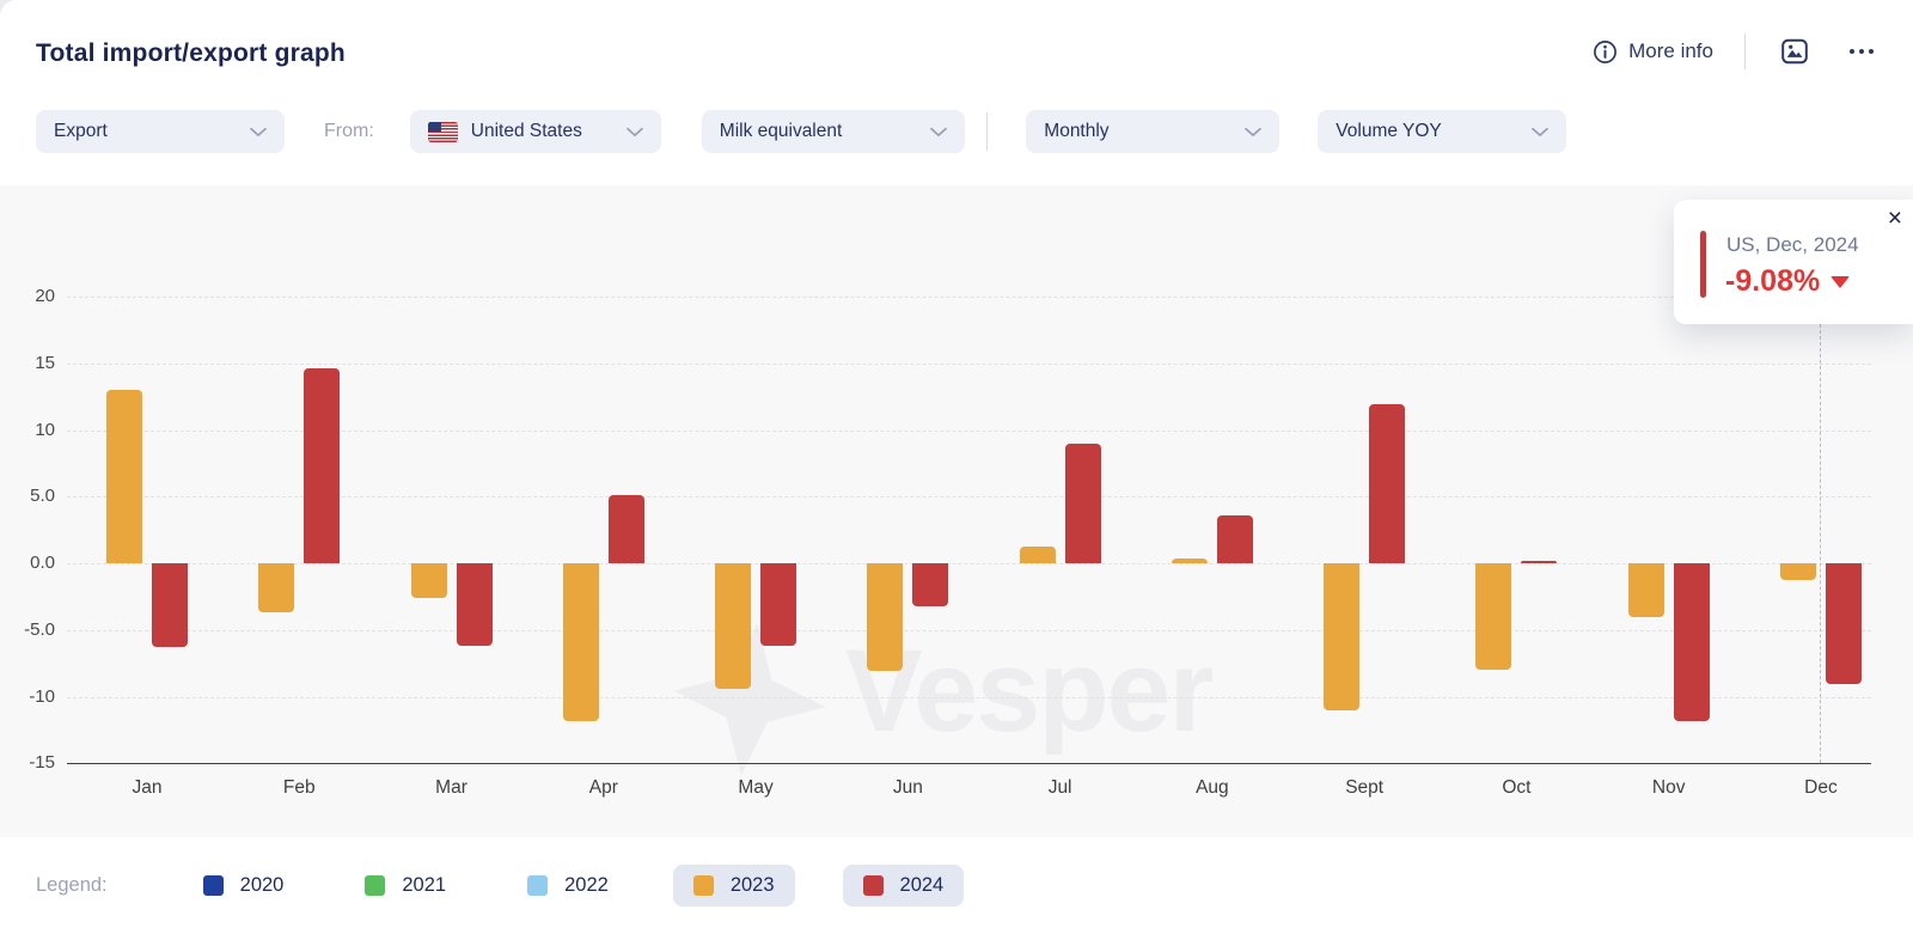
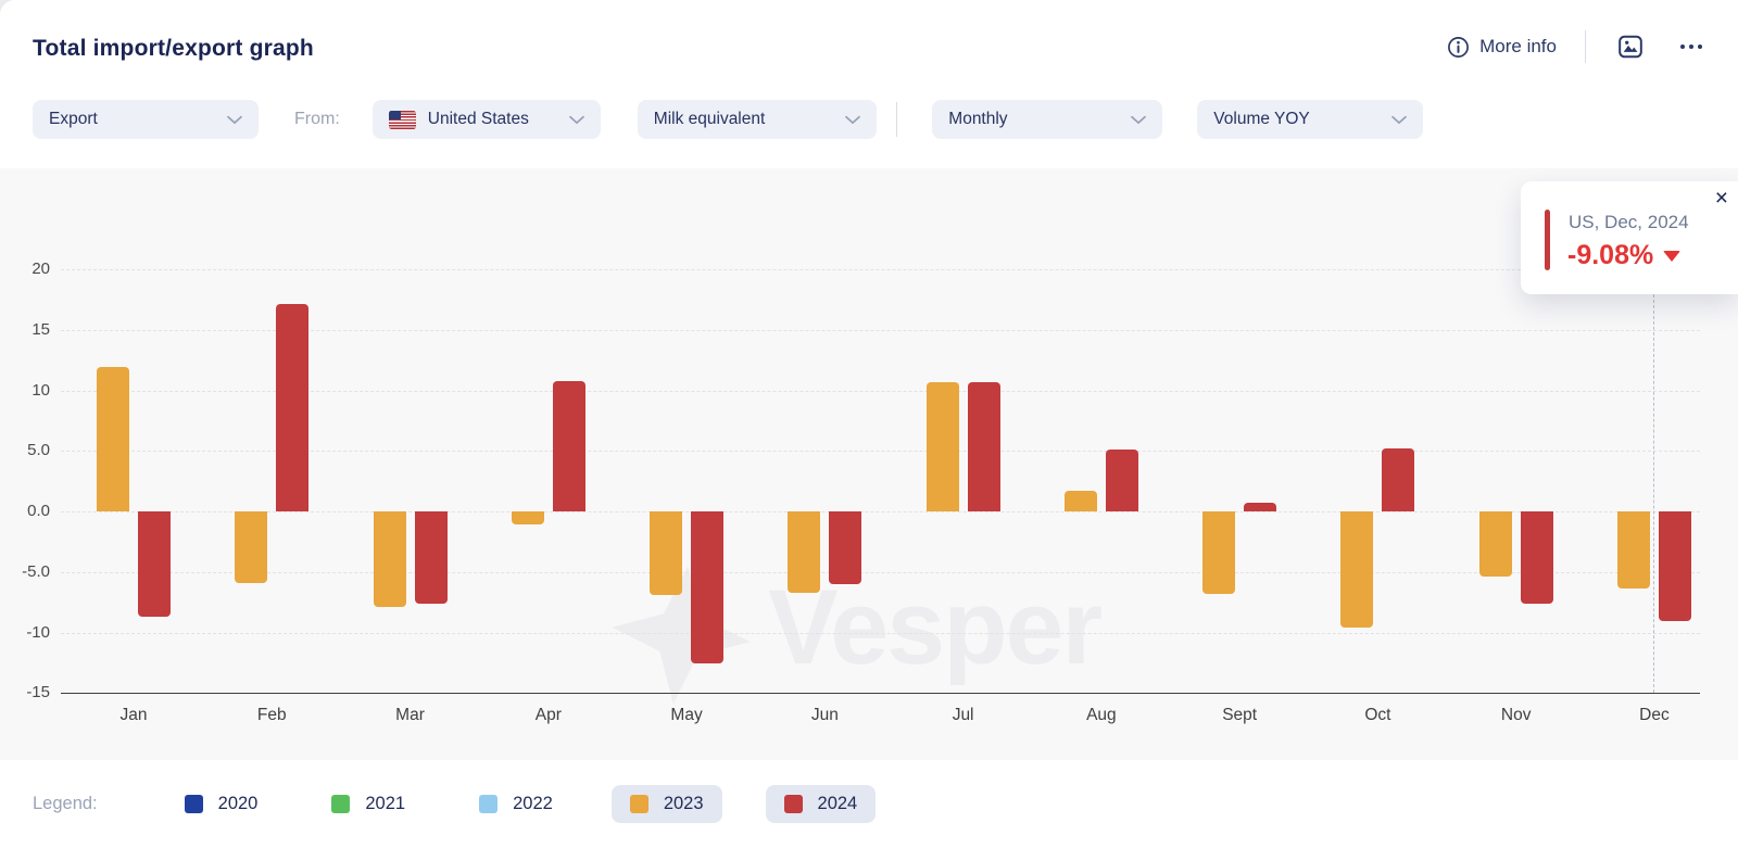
2023/Jan: 13.0 -> 11.9
2024/Jan: -6.3 -> -8.7
2023/Feb: -3.7 -> -5.9
2024/Feb: 14.6 -> 17.1
2023/Mar: -2.6 -> -7.9
2024/Mar: -6.2 -> -7.6
2023/Apr: -11.8 -> -1.1
2024/Apr: 5.1 -> 10.8
2023/May: -9.4 -> -6.9
2024/May: -6.2 -> -12.6
2023/Jun: -8.1 -> -6.7
2024/Jun: -3.2 -> -6.0
2023/Jul: 1.3 -> 10.7
2024/Jul: 9.0 -> 10.7
2023/Aug: 0.4 -> 1.7
2024/Aug: 3.6 -> 5.1
2023/Sept: -11.0 -> -6.8
2024/Sept: 11.9 -> 0.7
2023/Oct: -8.0 -> -9.6
2024/Oct: 0.2 -> 5.2
2023/Nov: -4.0 -> -5.4
2024/Nov: -11.8 -> -7.6
2023/Dec: -1.3 -> -6.4
